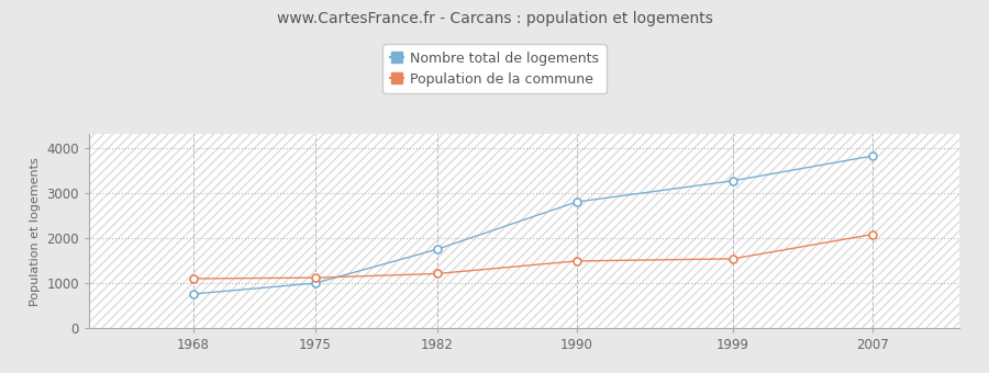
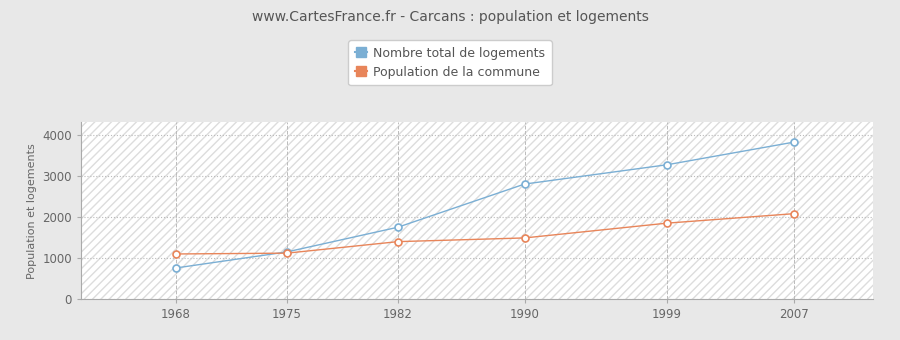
Nombre total de logements/1975: 1000 -> 1150
Population de la commune/1982: 1210 -> 1400
Population de la commune/1999: 1540 -> 1850
